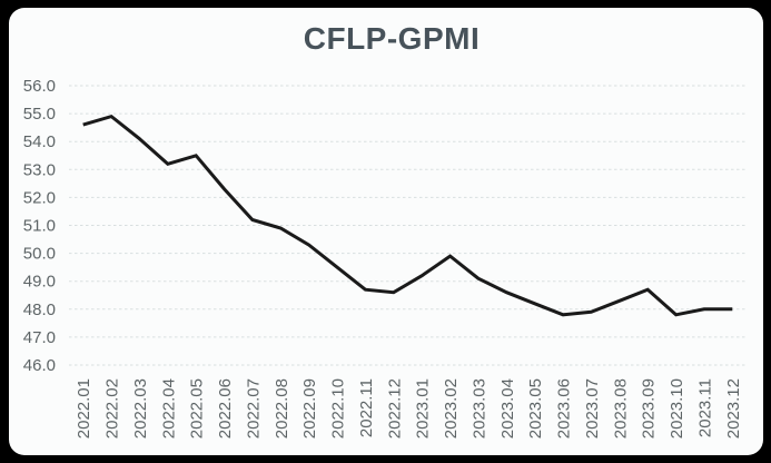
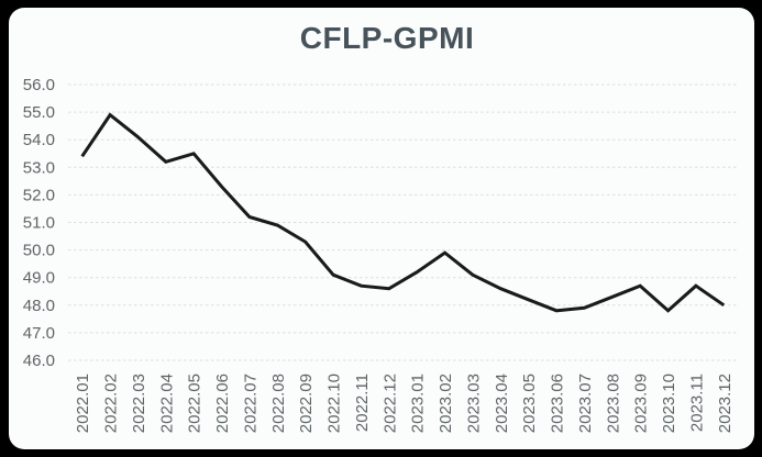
2022.01: 54.6 -> 53.4
2022.10: 49.5 -> 49.1
2023.11: 48.0 -> 48.7
